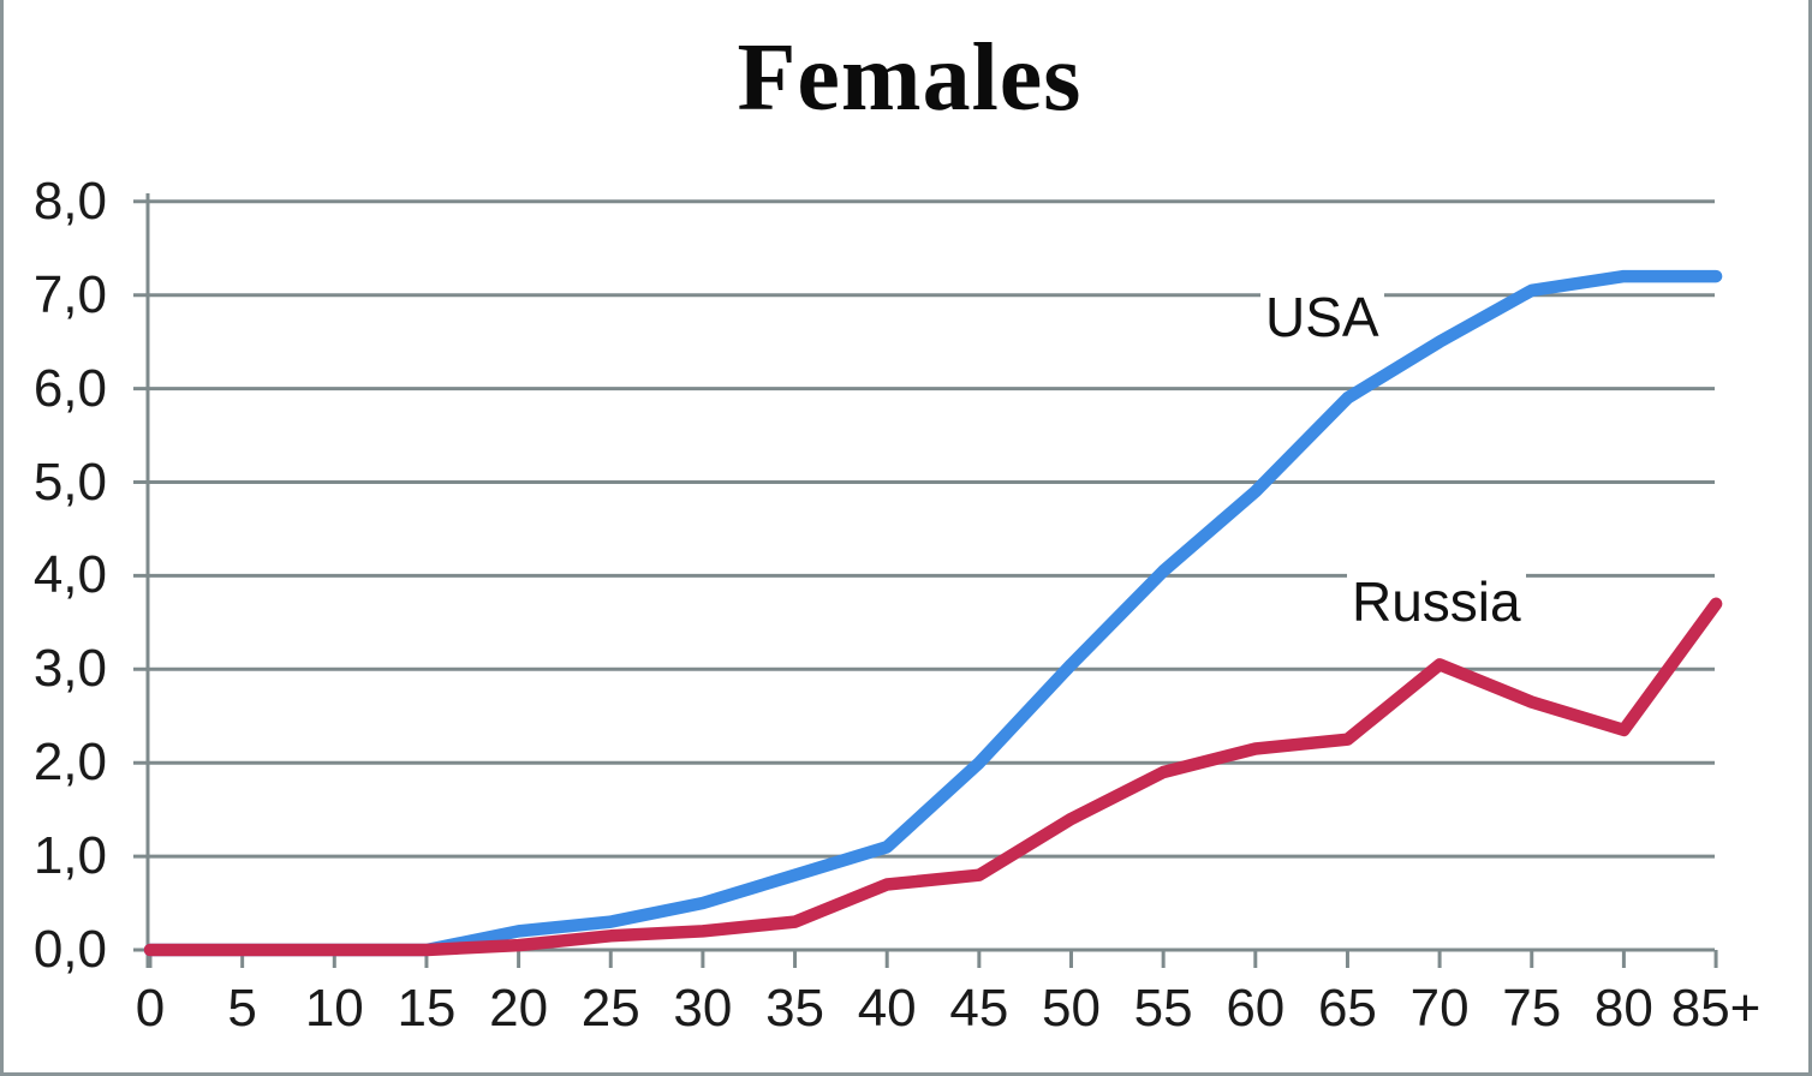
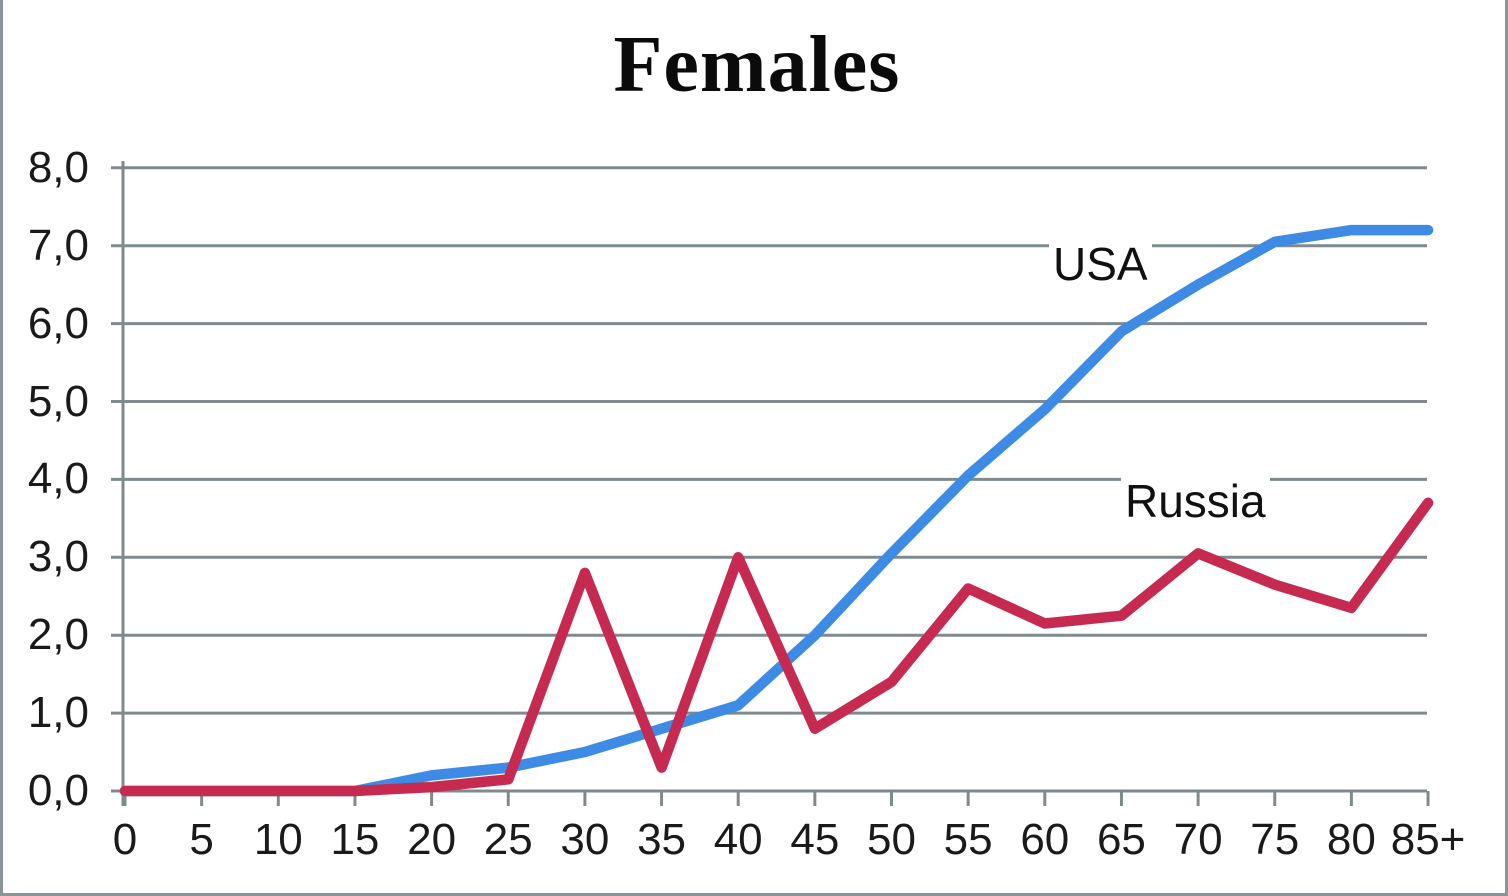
Russia/30: 0,2 -> 2,8
Russia/40: 0,7 -> 3,0
Russia/55: 1,9 -> 2,6
